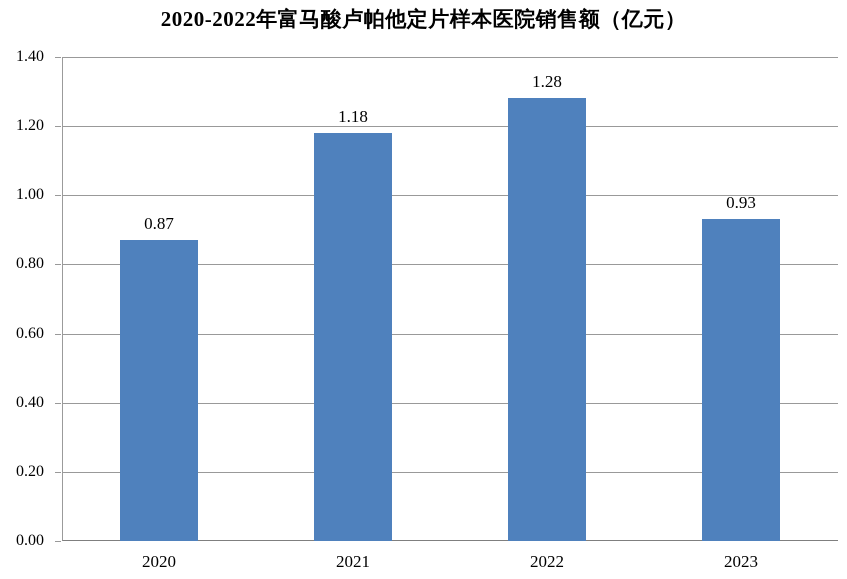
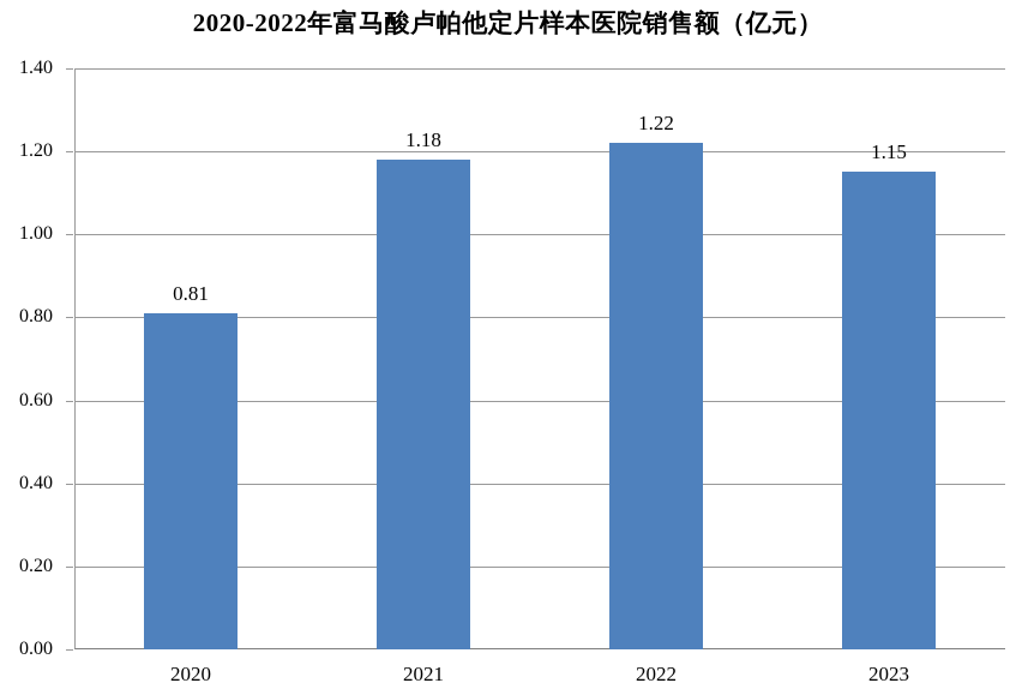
2020: 0.87 -> 0.81
2022: 1.28 -> 1.22
2023: 0.93 -> 1.15
